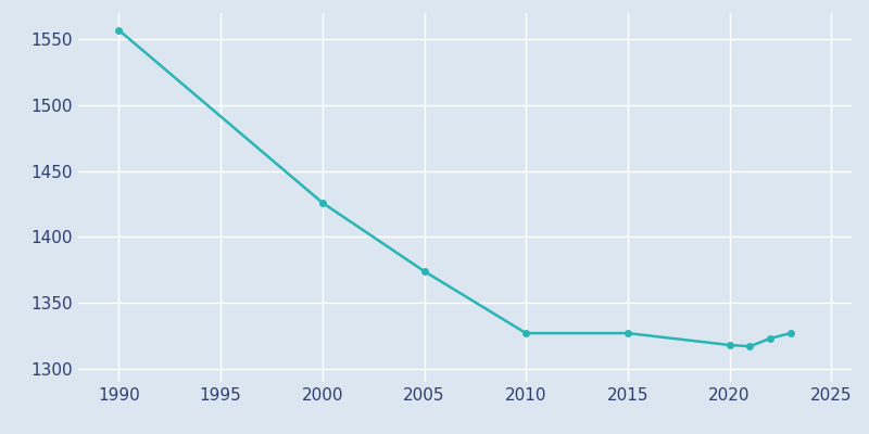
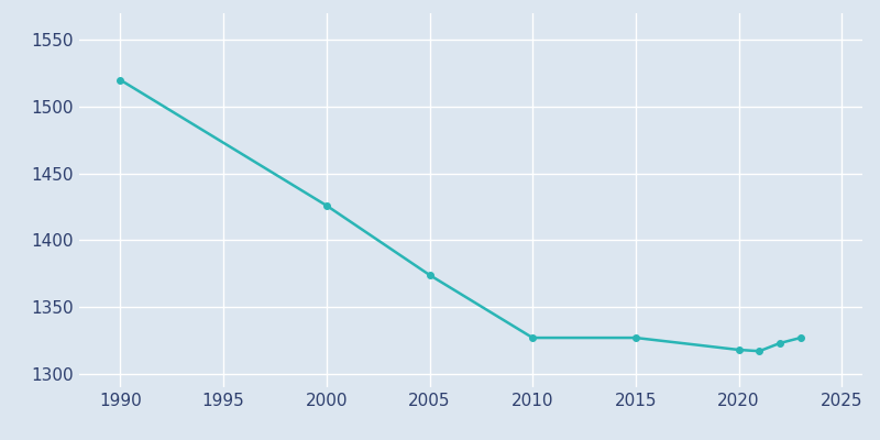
1990: 1557 -> 1520
